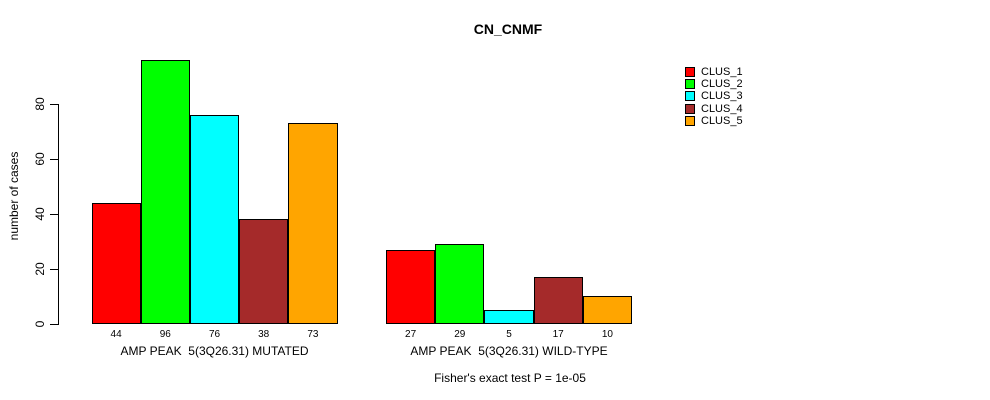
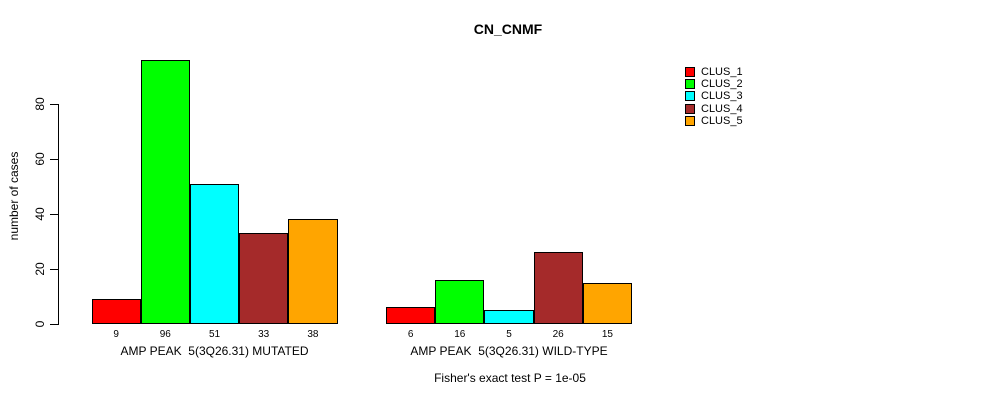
CLUS_1/AMP PEAK 5(3Q26.31) MUTATED: 44 -> 9
CLUS_3/AMP PEAK 5(3Q26.31) MUTATED: 76 -> 51
CLUS_4/AMP PEAK 5(3Q26.31) MUTATED: 38 -> 33
CLUS_5/AMP PEAK 5(3Q26.31) MUTATED: 73 -> 38
CLUS_1/AMP PEAK 5(3Q26.31) WILD-TYPE: 27 -> 6
CLUS_2/AMP PEAK 5(3Q26.31) WILD-TYPE: 29 -> 16
CLUS_4/AMP PEAK 5(3Q26.31) WILD-TYPE: 17 -> 26
CLUS_5/AMP PEAK 5(3Q26.31) WILD-TYPE: 10 -> 15
